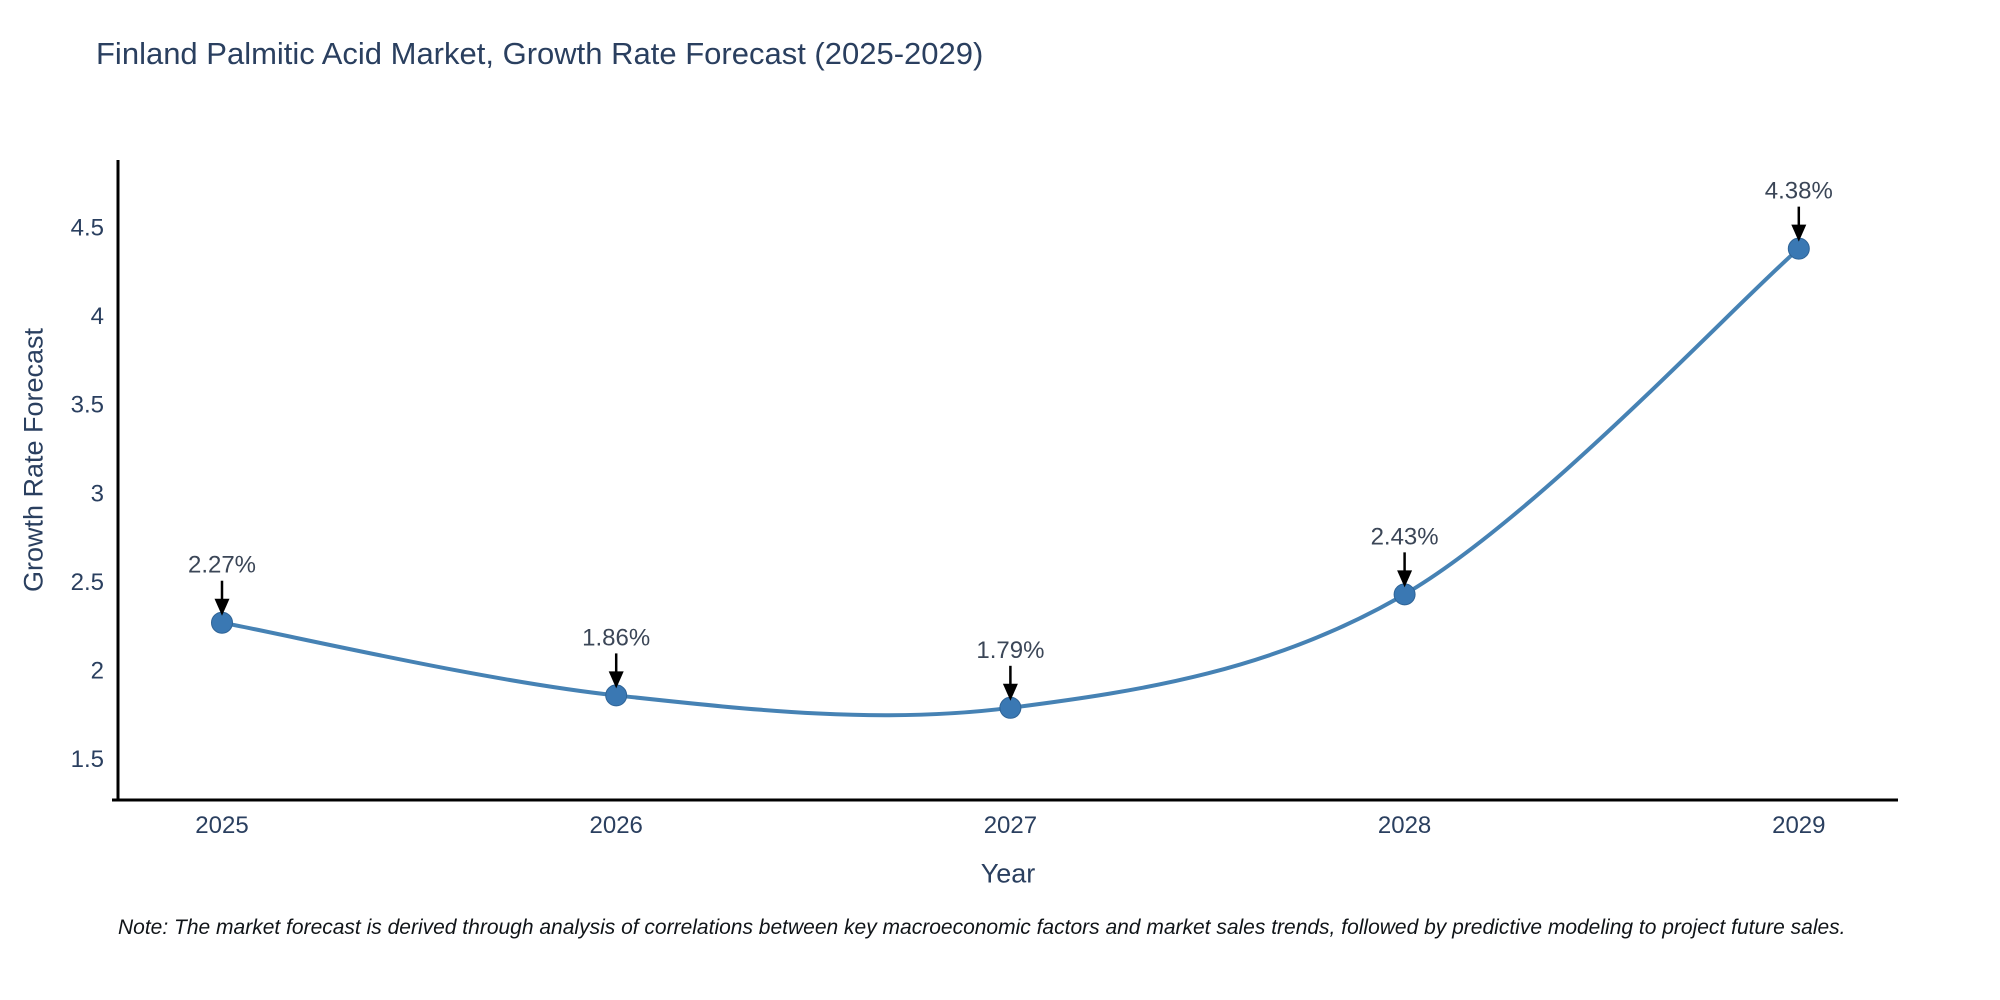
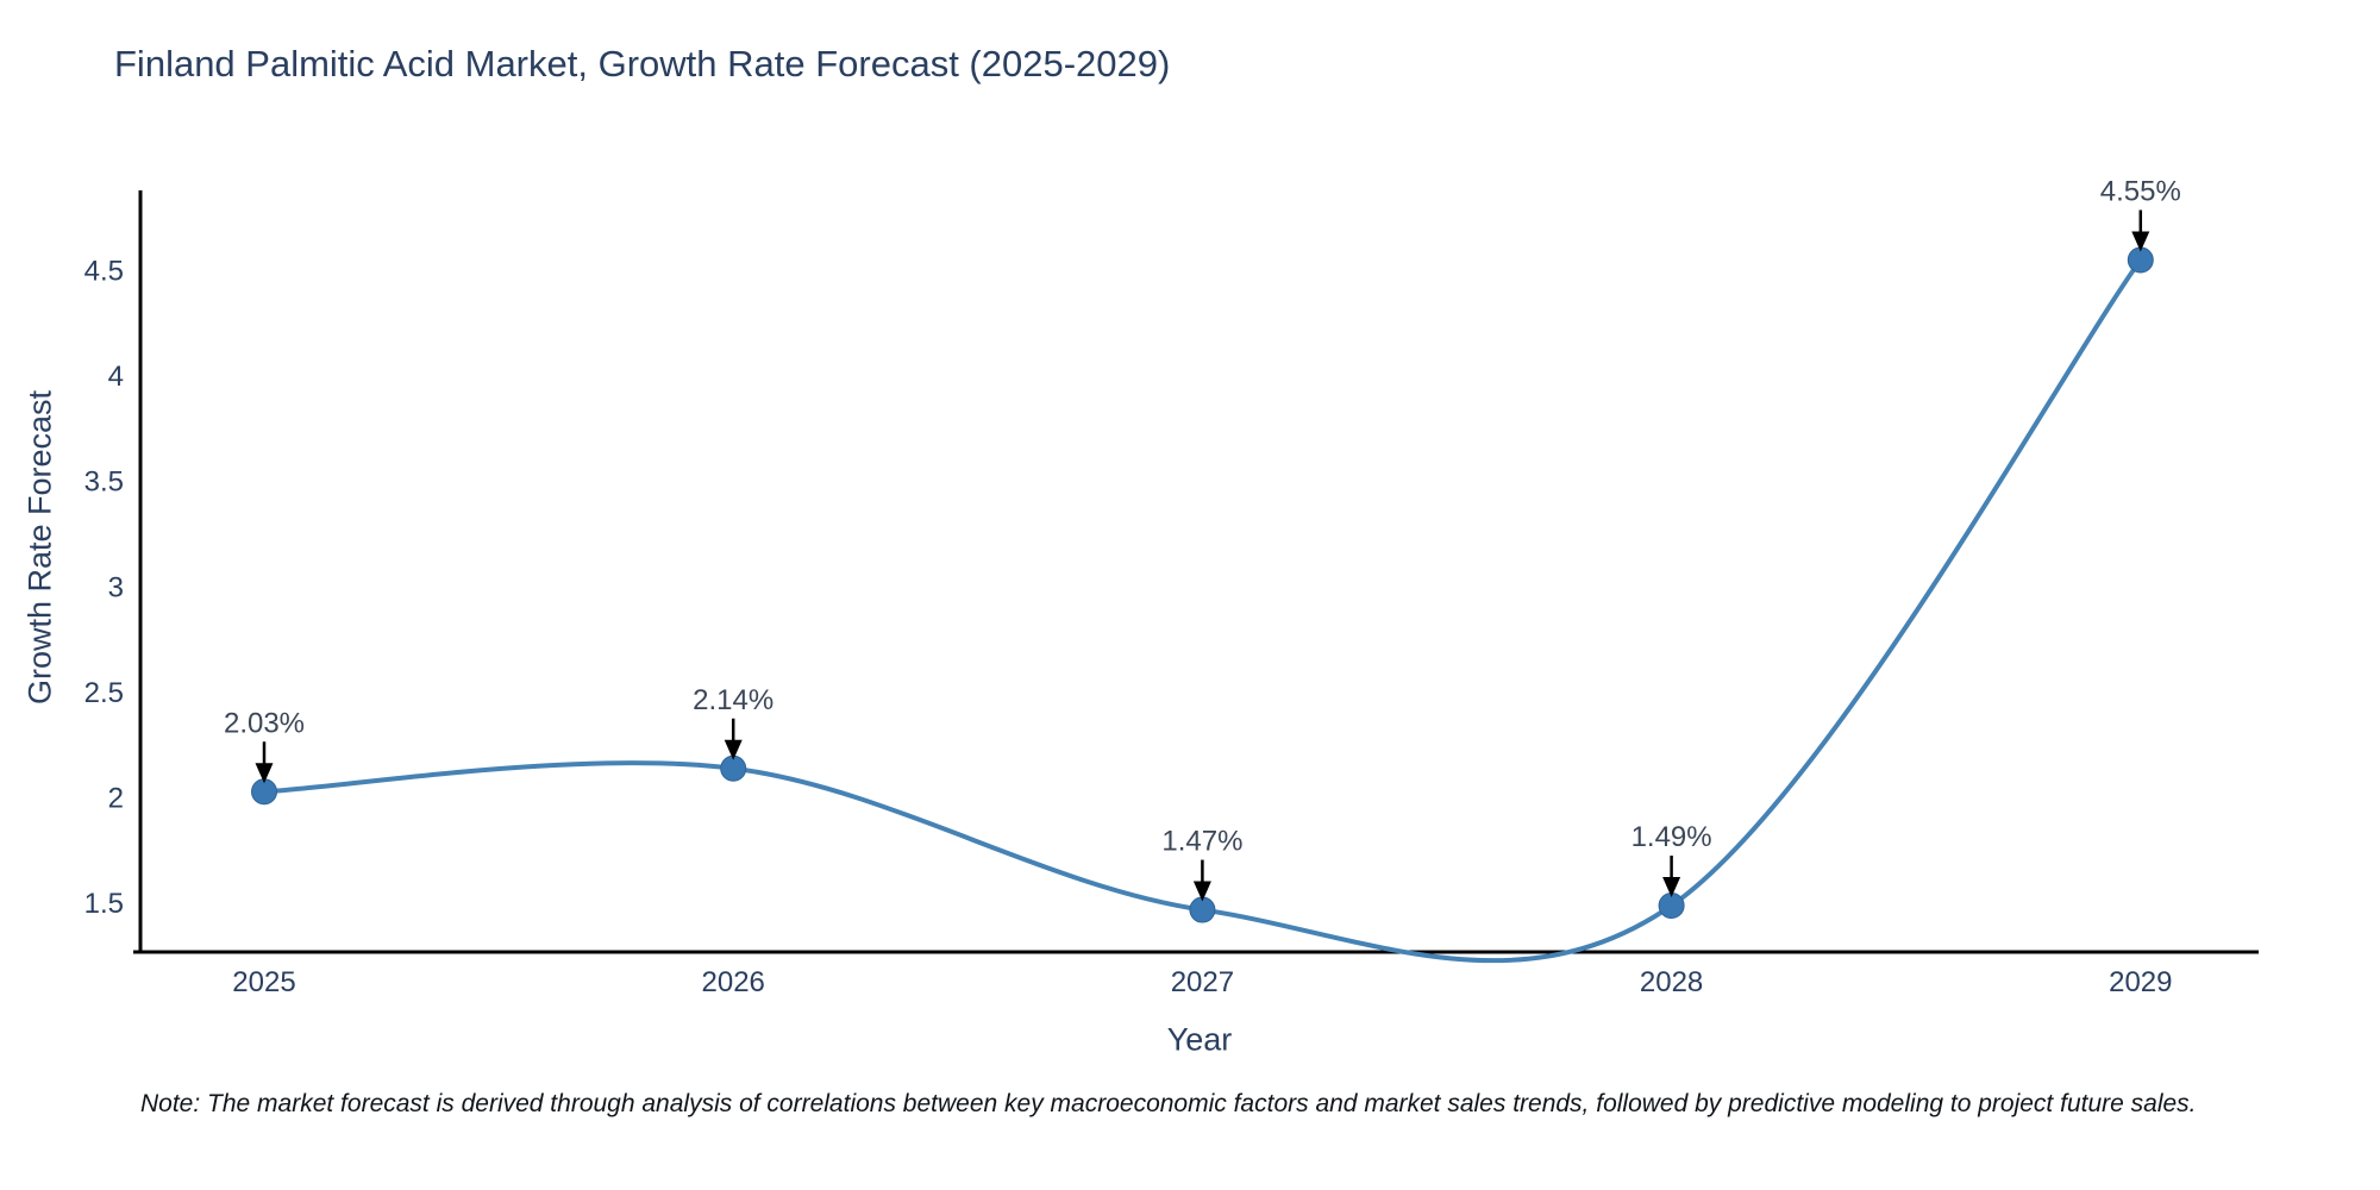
2025: 2.27% -> 2.03%
2026: 1.86% -> 2.14%
2027: 1.79% -> 1.47%
2028: 2.43% -> 1.49%
2029: 4.38% -> 4.55%
